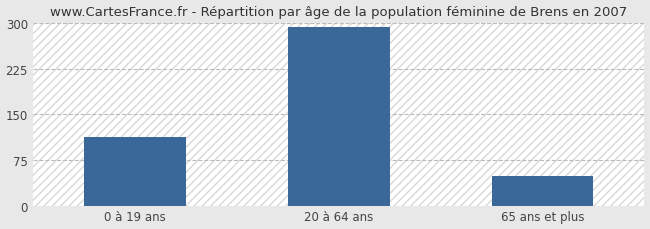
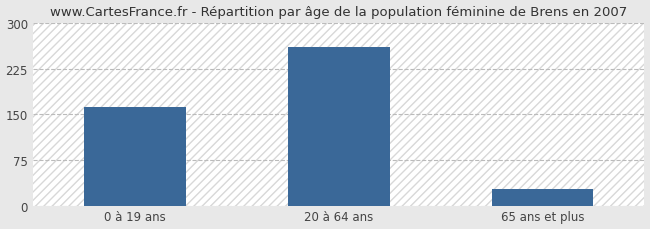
0 à 19 ans: 113 -> 162
20 à 64 ans: 293 -> 260
65 ans et plus: 48 -> 28
